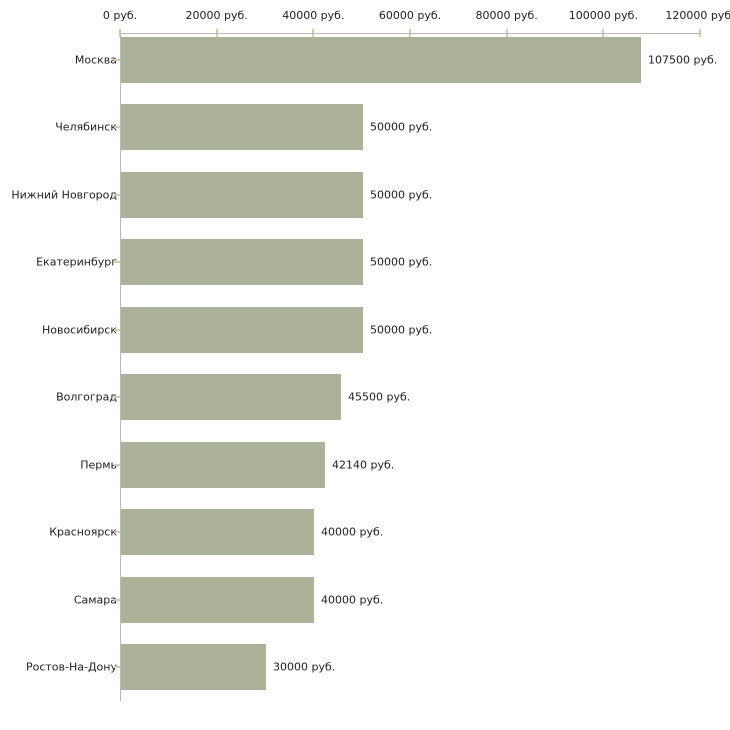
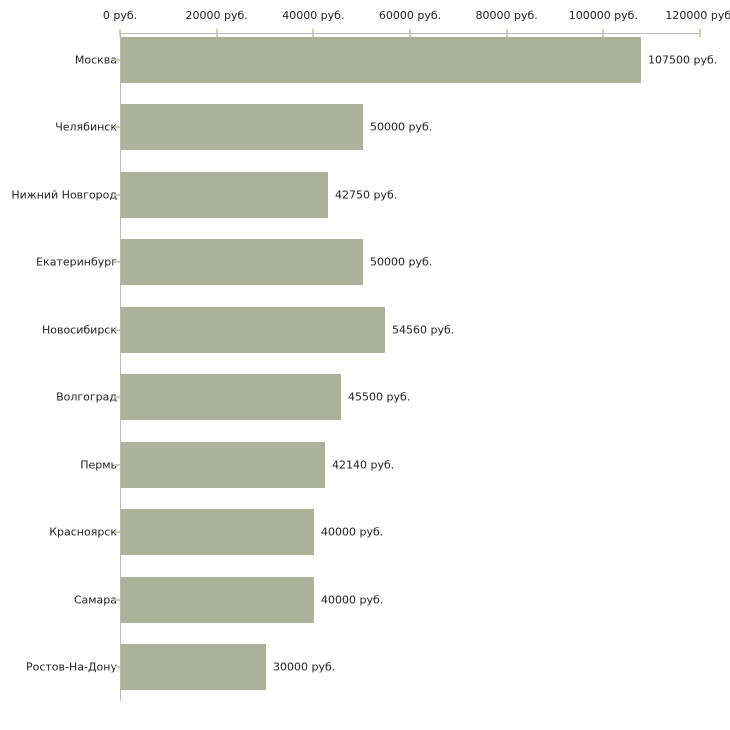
Нижний Новгород: 50000 -> 42750
Новосибирск: 50000 -> 54560
